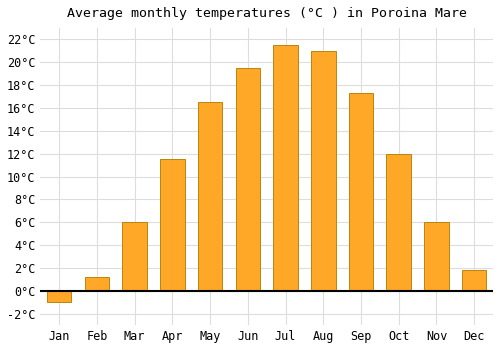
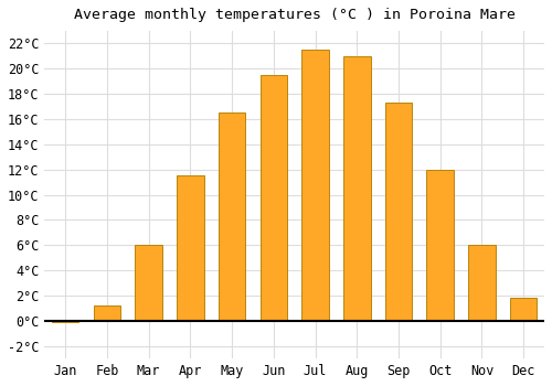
Jan: -1.0°C -> -0.1°C
